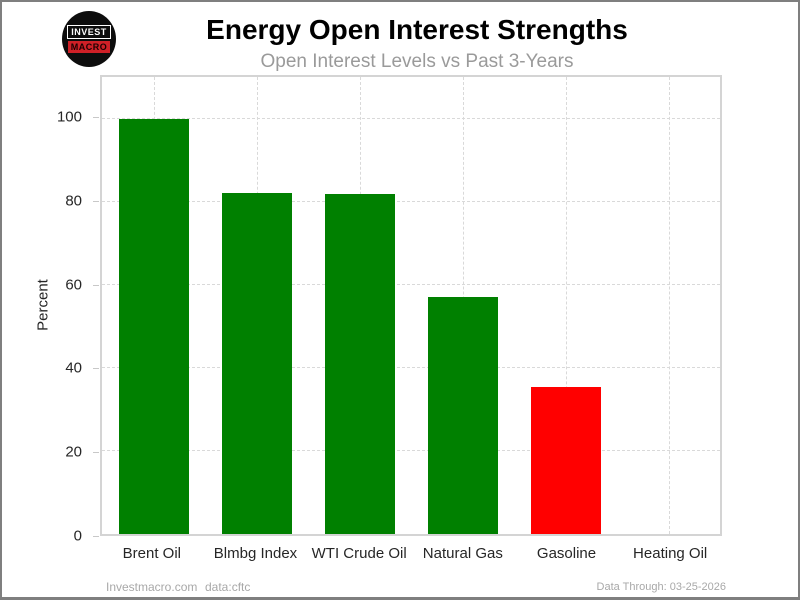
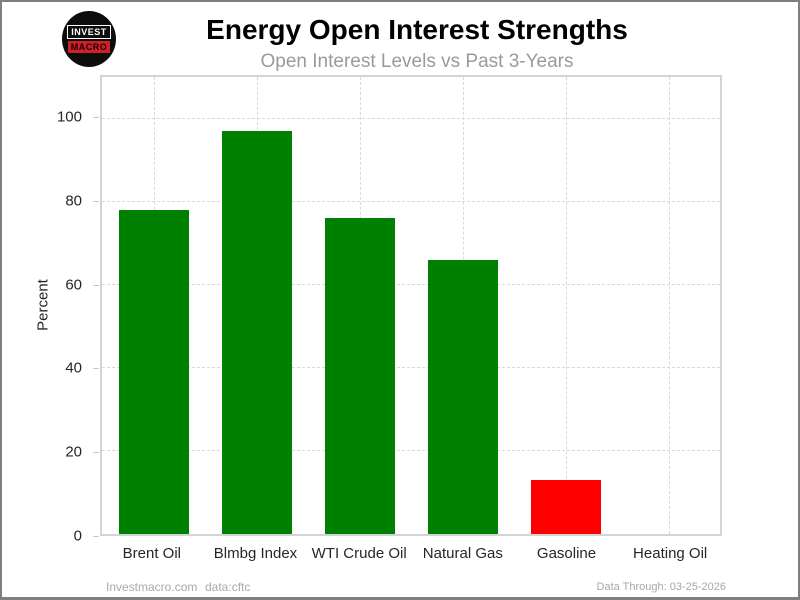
Brent Oil: 100 -> 78
Blmbg Index: 82 -> 97
WTI Crude Oil: 82 -> 76
Natural Gas: 57 -> 66
Gasoline: 35 -> 13
